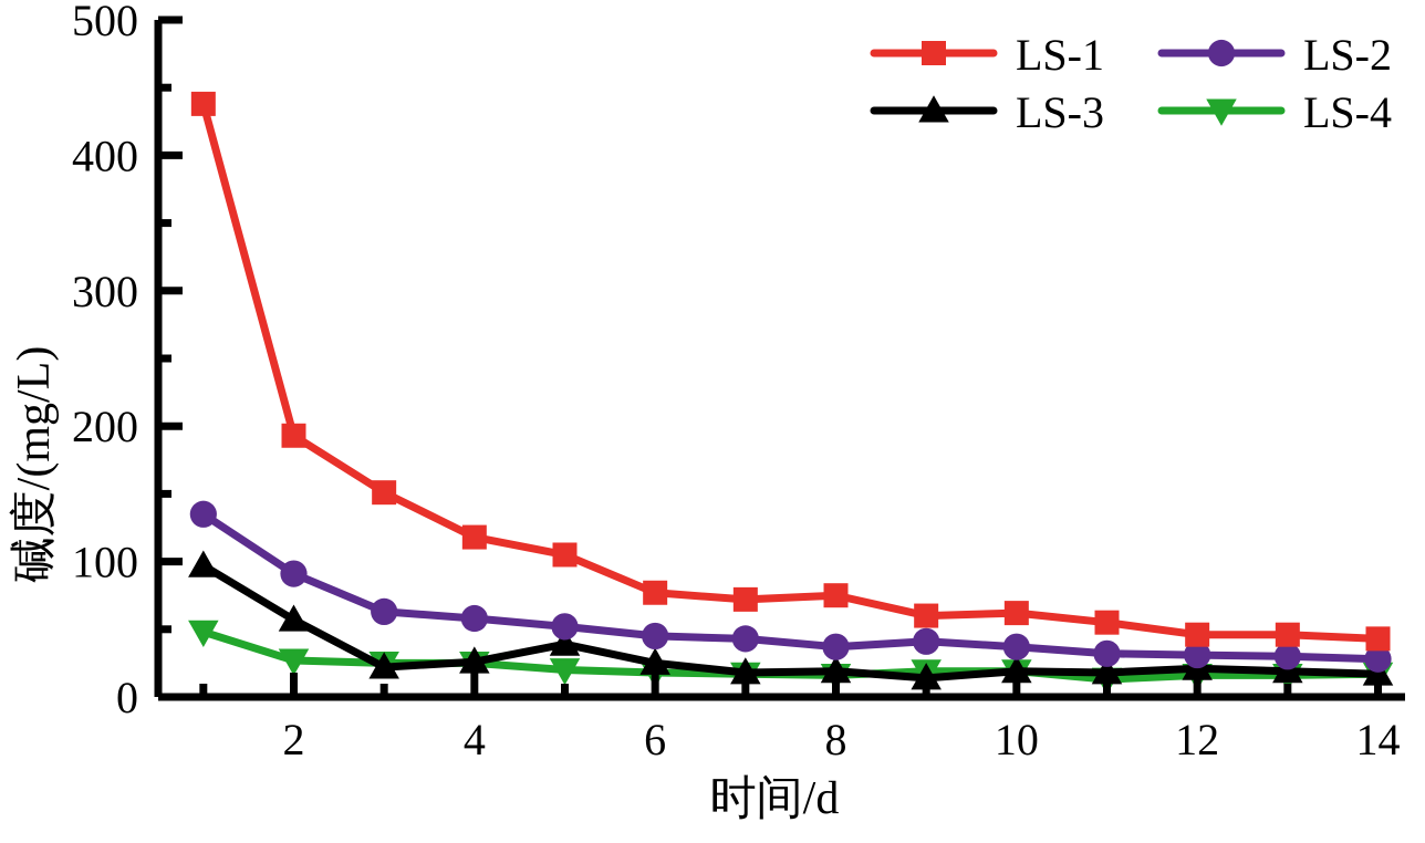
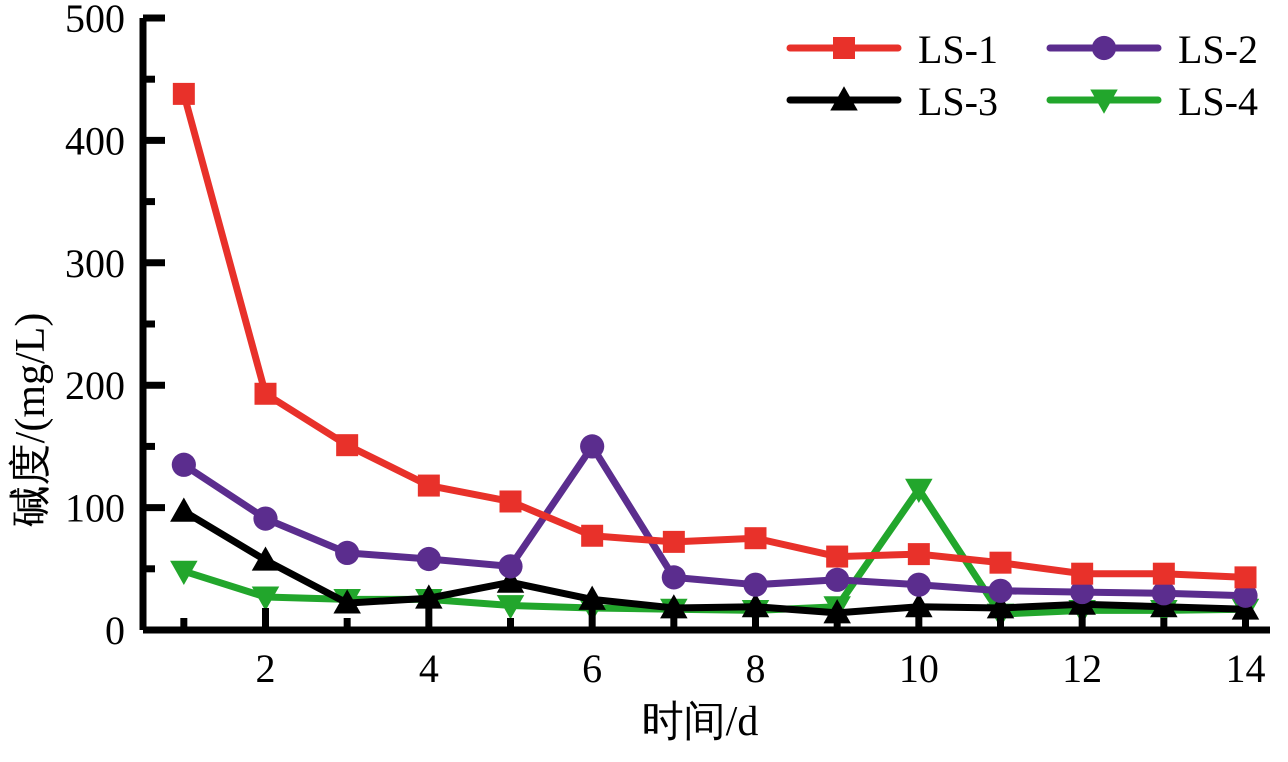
LS-2/6: 45 -> 150
LS-4/10: 19 -> 115
